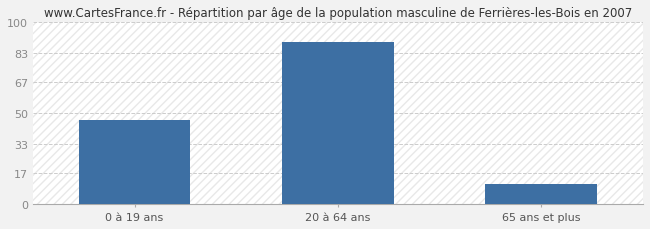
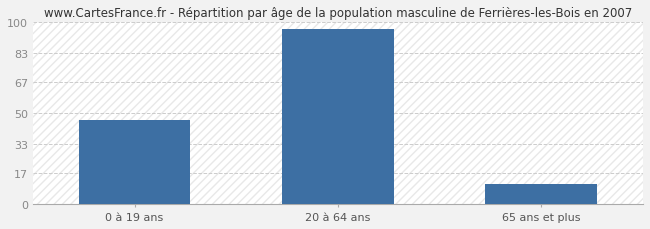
20 à 64 ans: 89 -> 96
